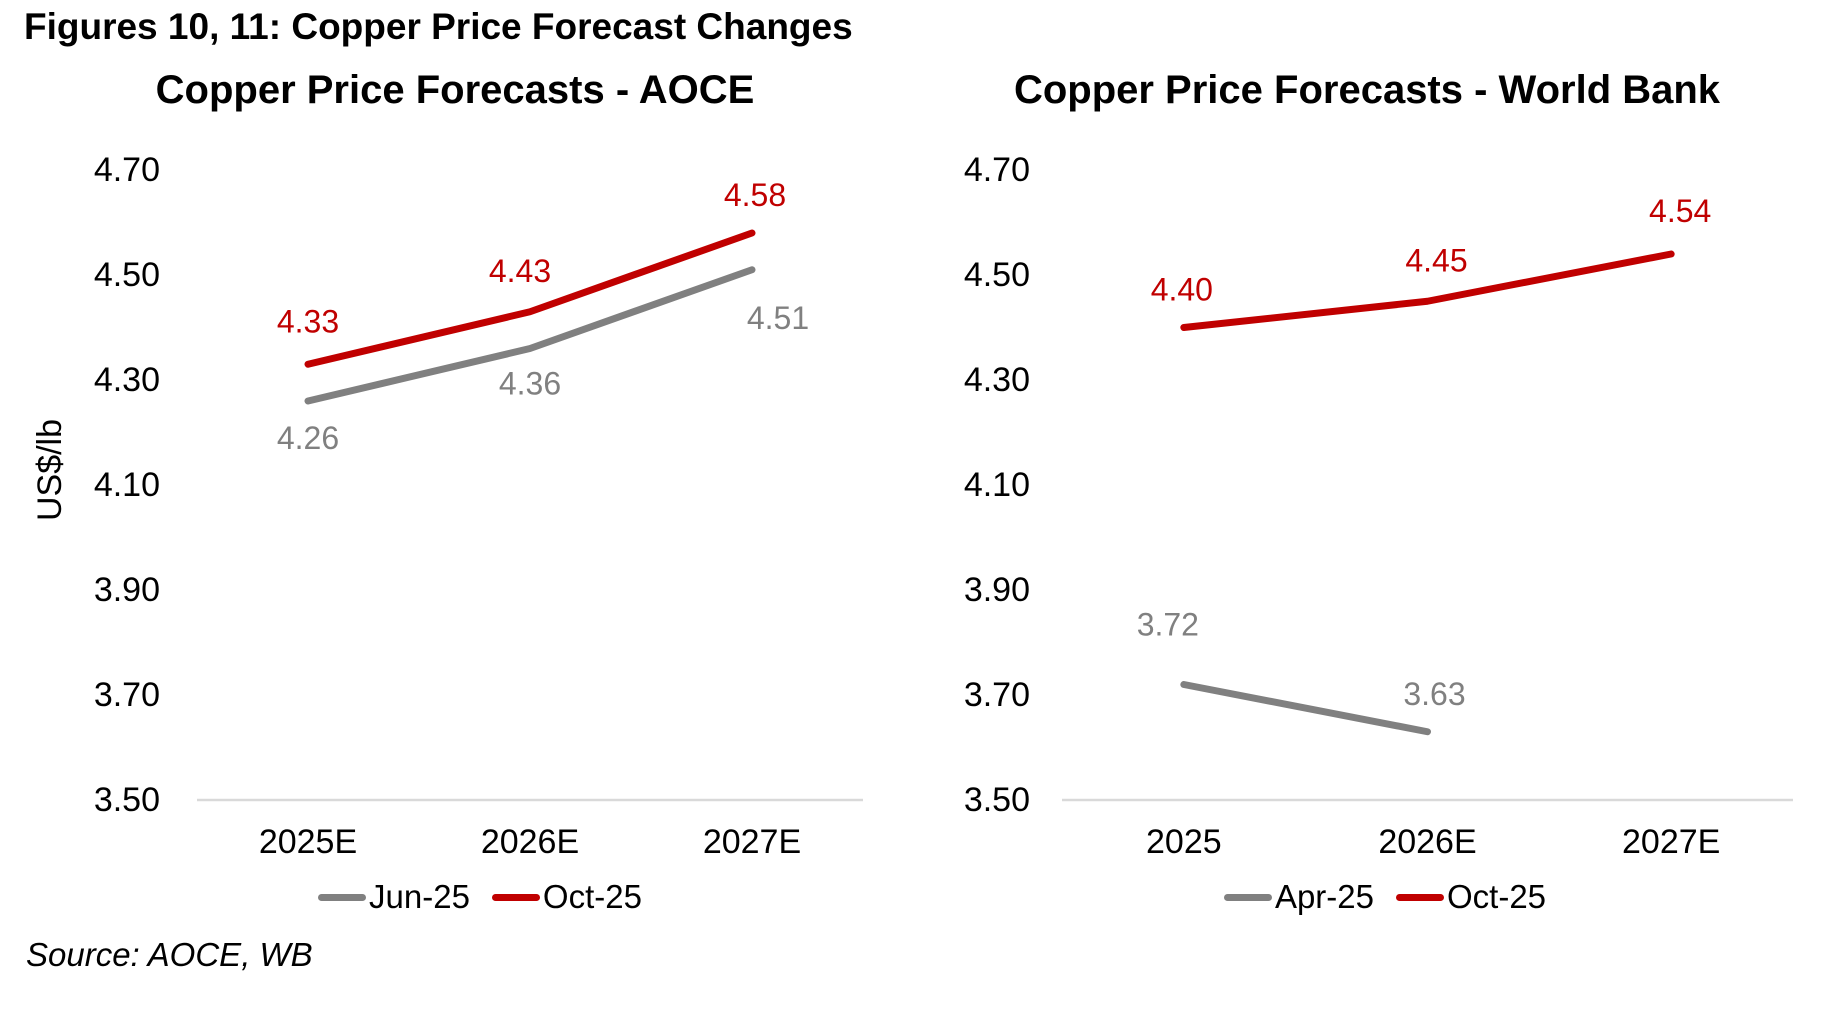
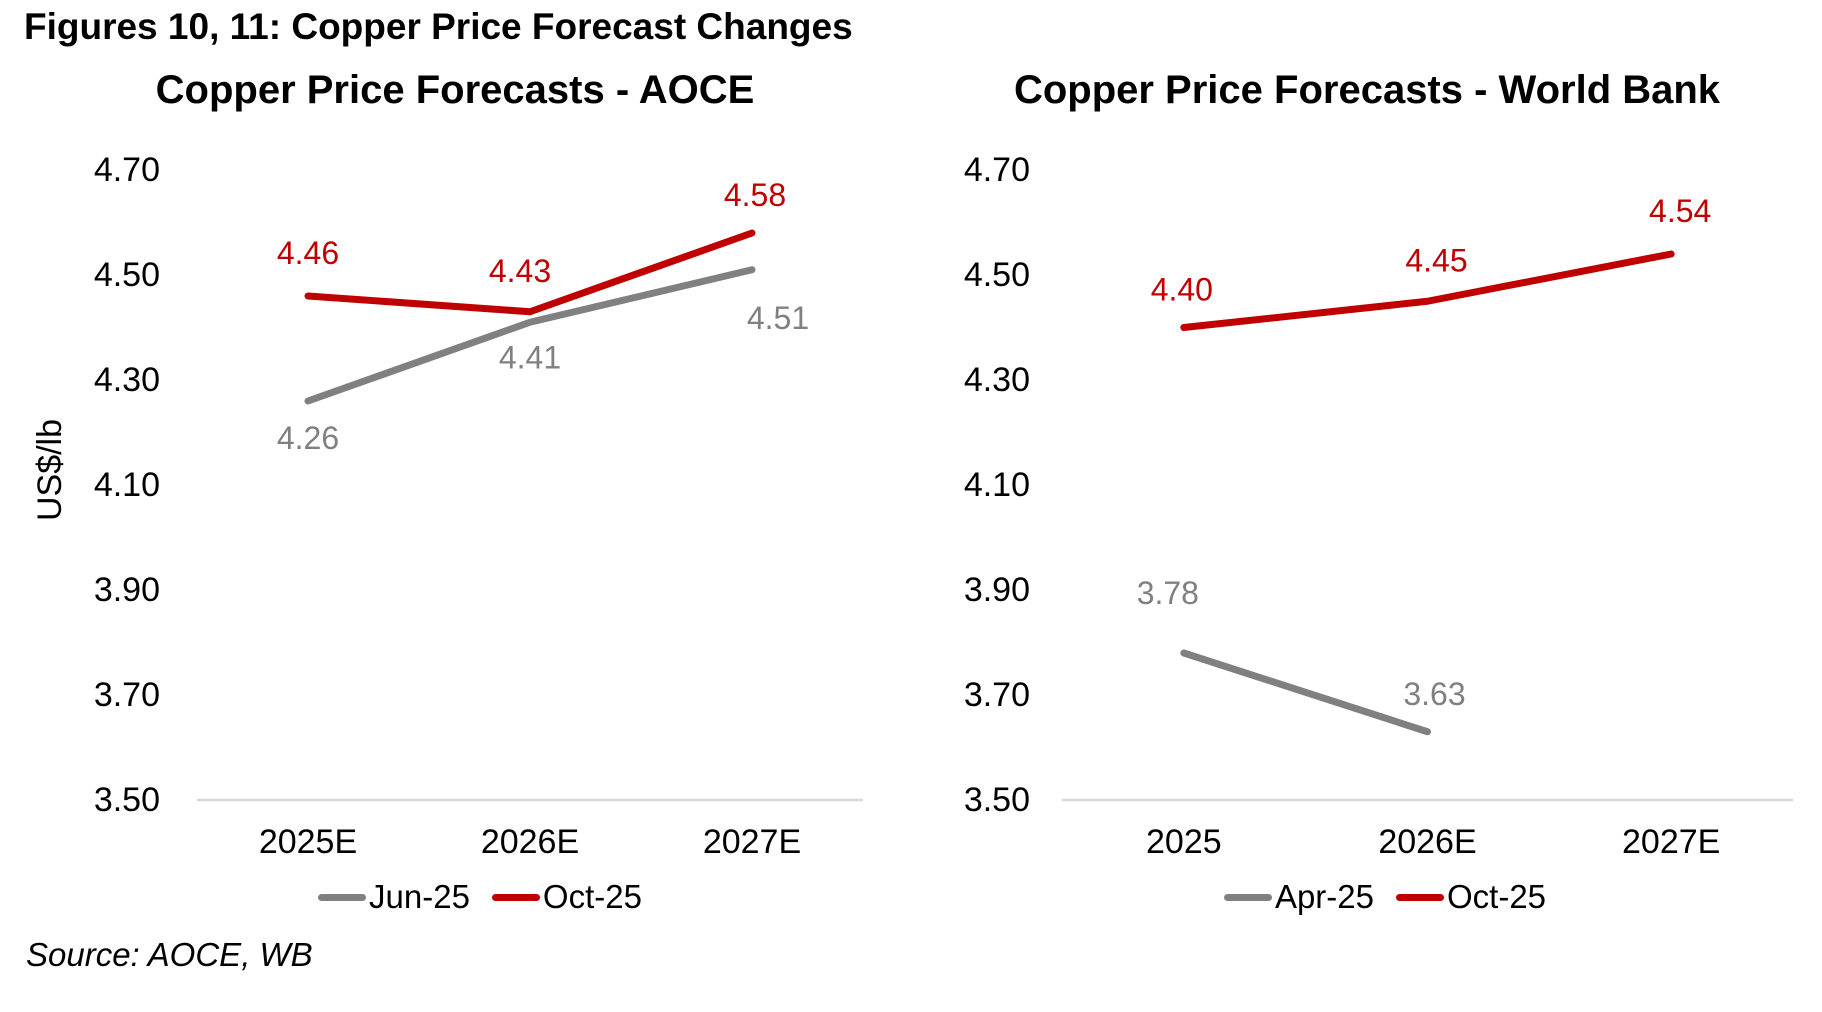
Copper Price Forecasts - AOCE/Oct-25/2025E: 4.33 -> 4.46
Copper Price Forecasts - AOCE/Jun-25/2026E: 4.36 -> 4.41
Copper Price Forecasts - World Bank/Apr-25/2025: 3.72 -> 3.78
